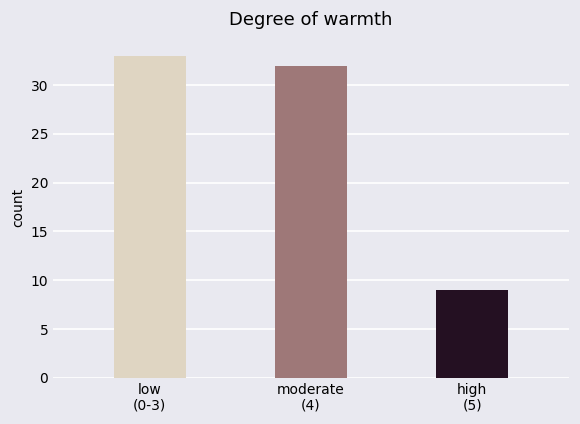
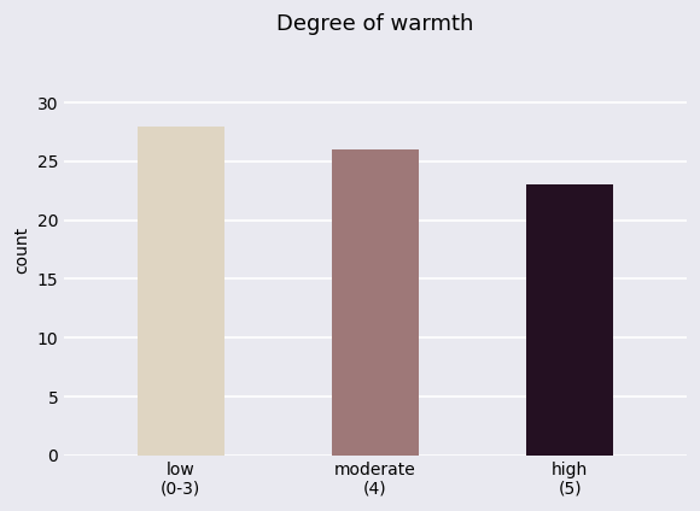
low (0-3): 33 -> 28
moderate (4): 32 -> 26
high (5): 9 -> 23
